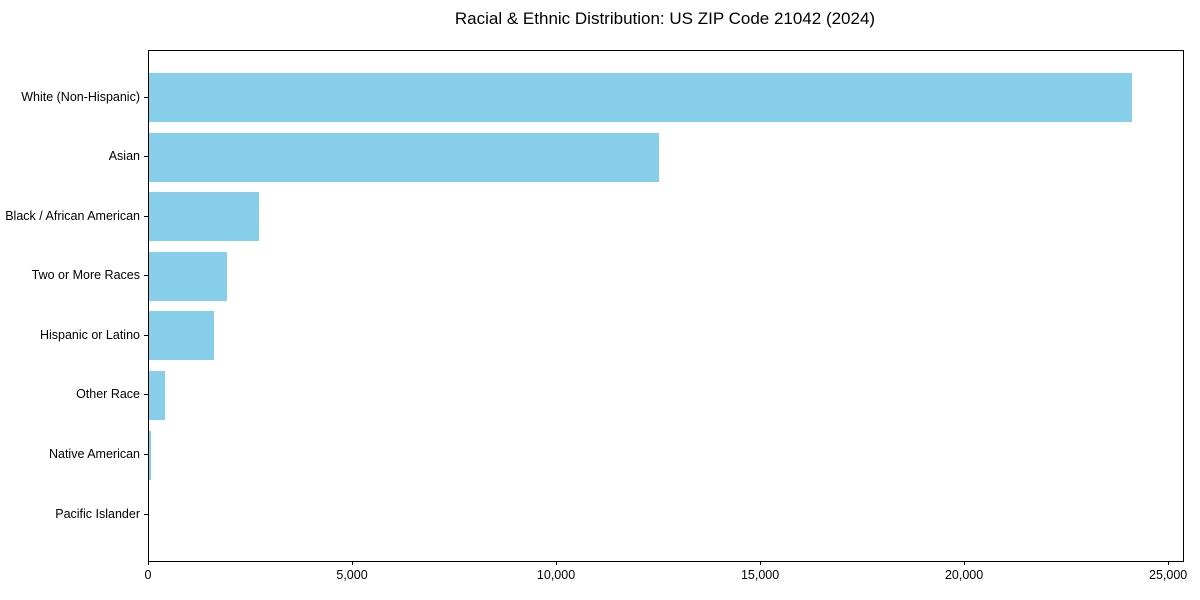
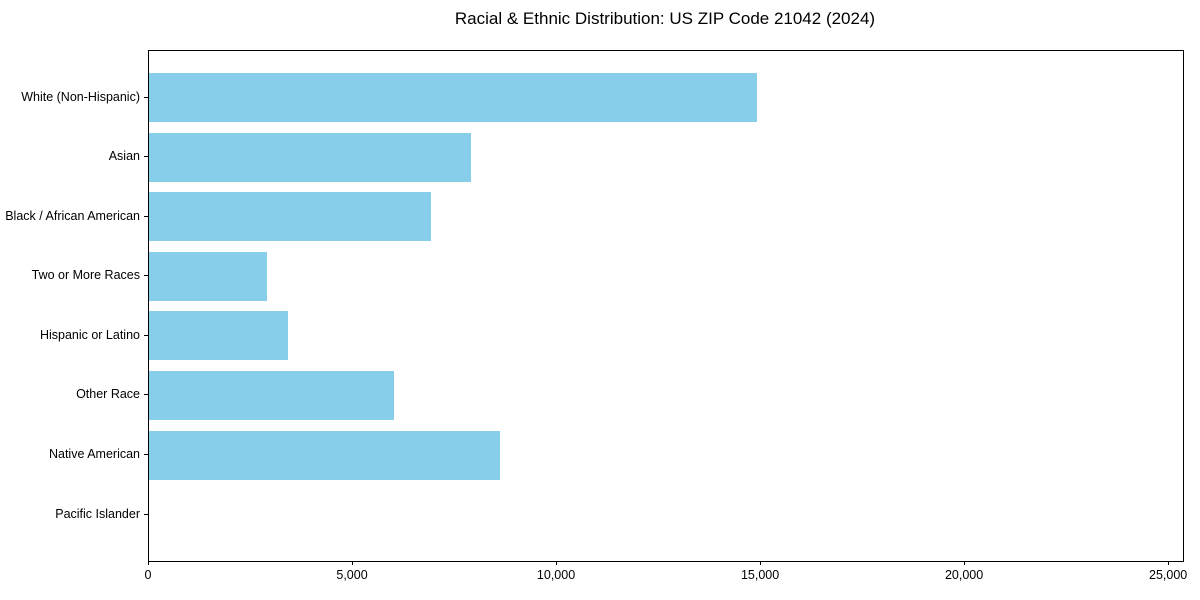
White (Non-Hispanic): 24100 -> 14900
Asian: 12500 -> 7900
Black / African American: 2700 -> 6900
Two or More Races: 1900 -> 2900
Hispanic or Latino: 1600 -> 3400
Other Race: 400 -> 6000
Native American: 100 -> 8600
